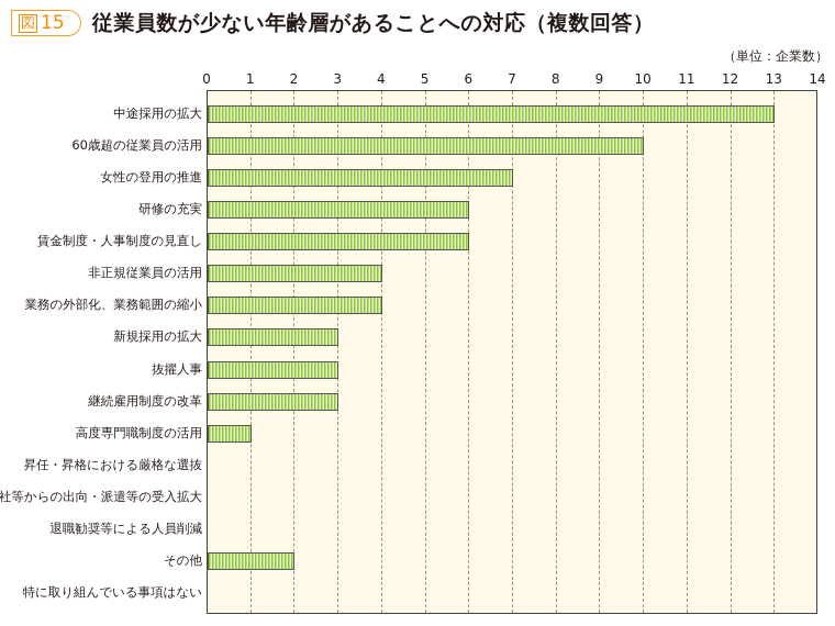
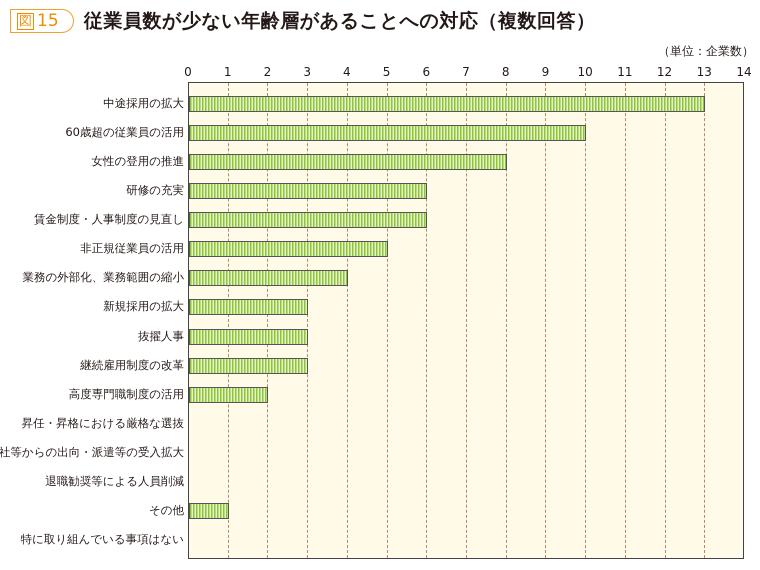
女性の登用の推進: 7 -> 8
非正規従業員の活用: 4 -> 5
高度専門職制度の活用: 1 -> 2
その他: 2 -> 1
